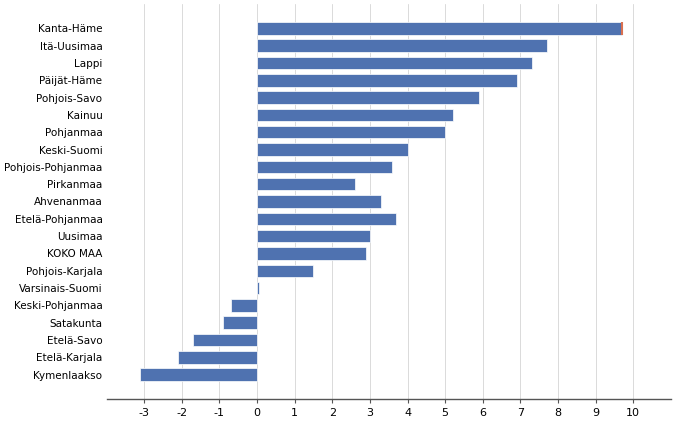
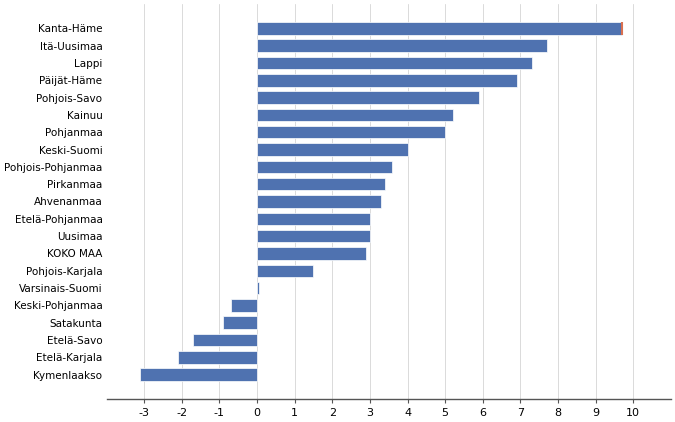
Pirkanmaa: 2.60 -> 3.40
Etelä-Pohjanmaa: 3.70 -> 3.00
